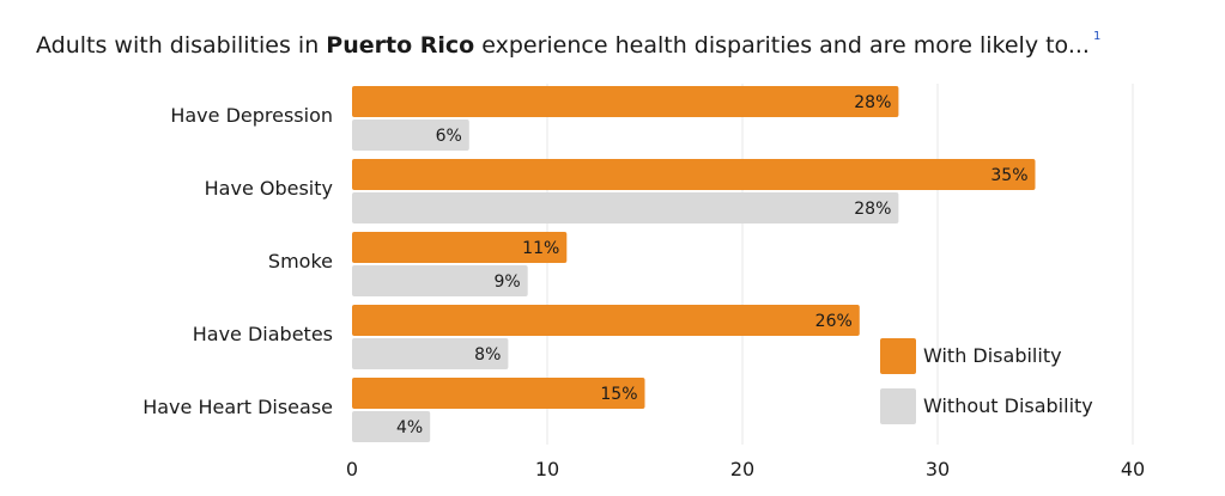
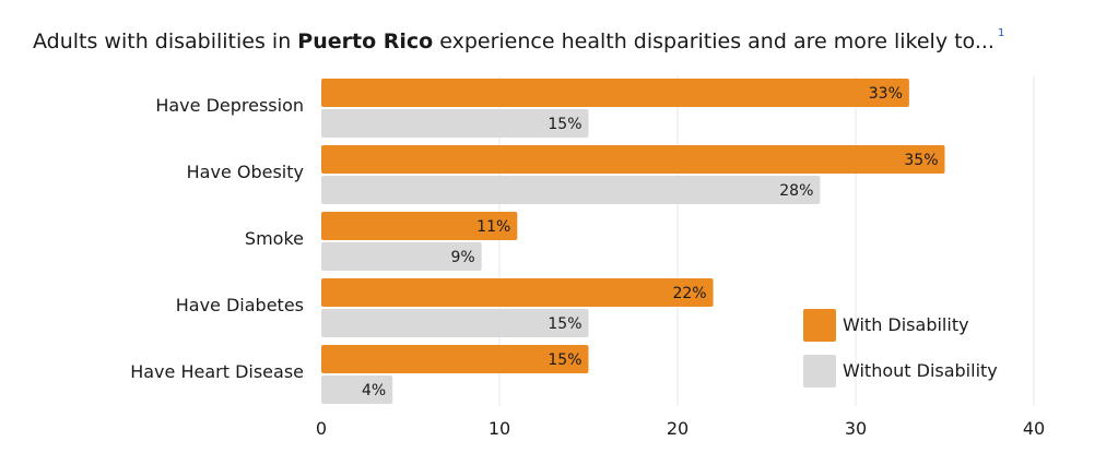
With Disability/Have Depression: 28% -> 33%
Without Disability/Have Depression: 6% -> 15%
With Disability/Have Diabetes: 26% -> 22%
Without Disability/Have Diabetes: 8% -> 15%
